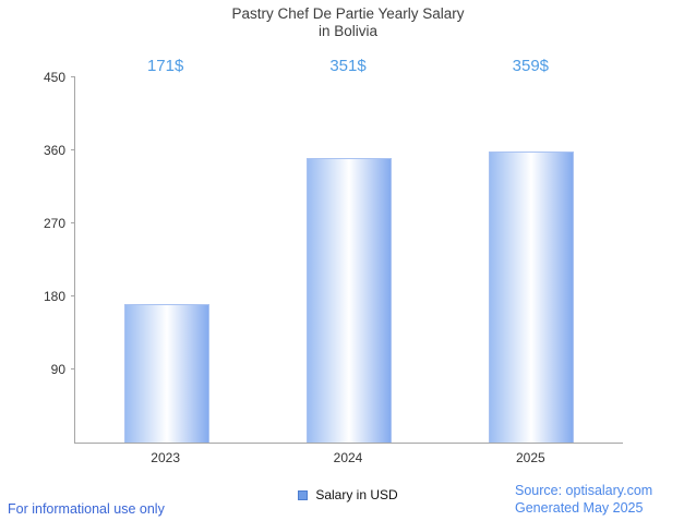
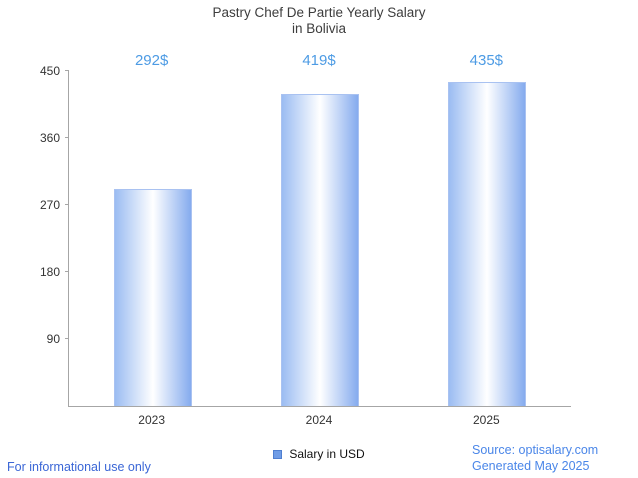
2023: 171 -> 292
2024: 351 -> 419
2025: 359 -> 435
